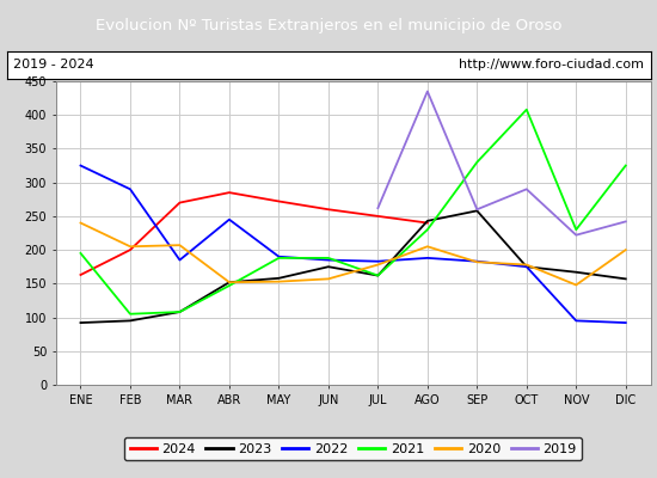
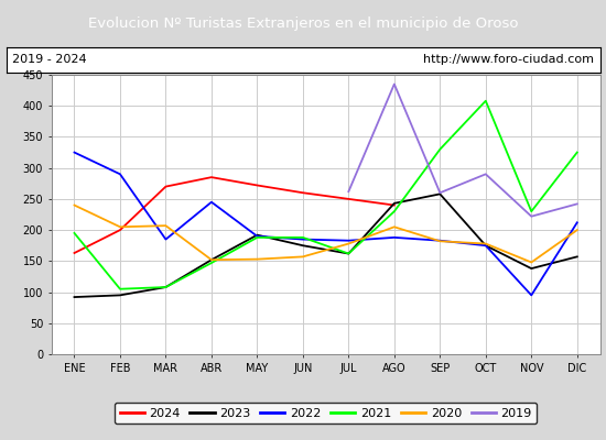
2023/MAY: 158 -> 192
2023/NOV: 167 -> 138
2022/DIC: 92 -> 212
